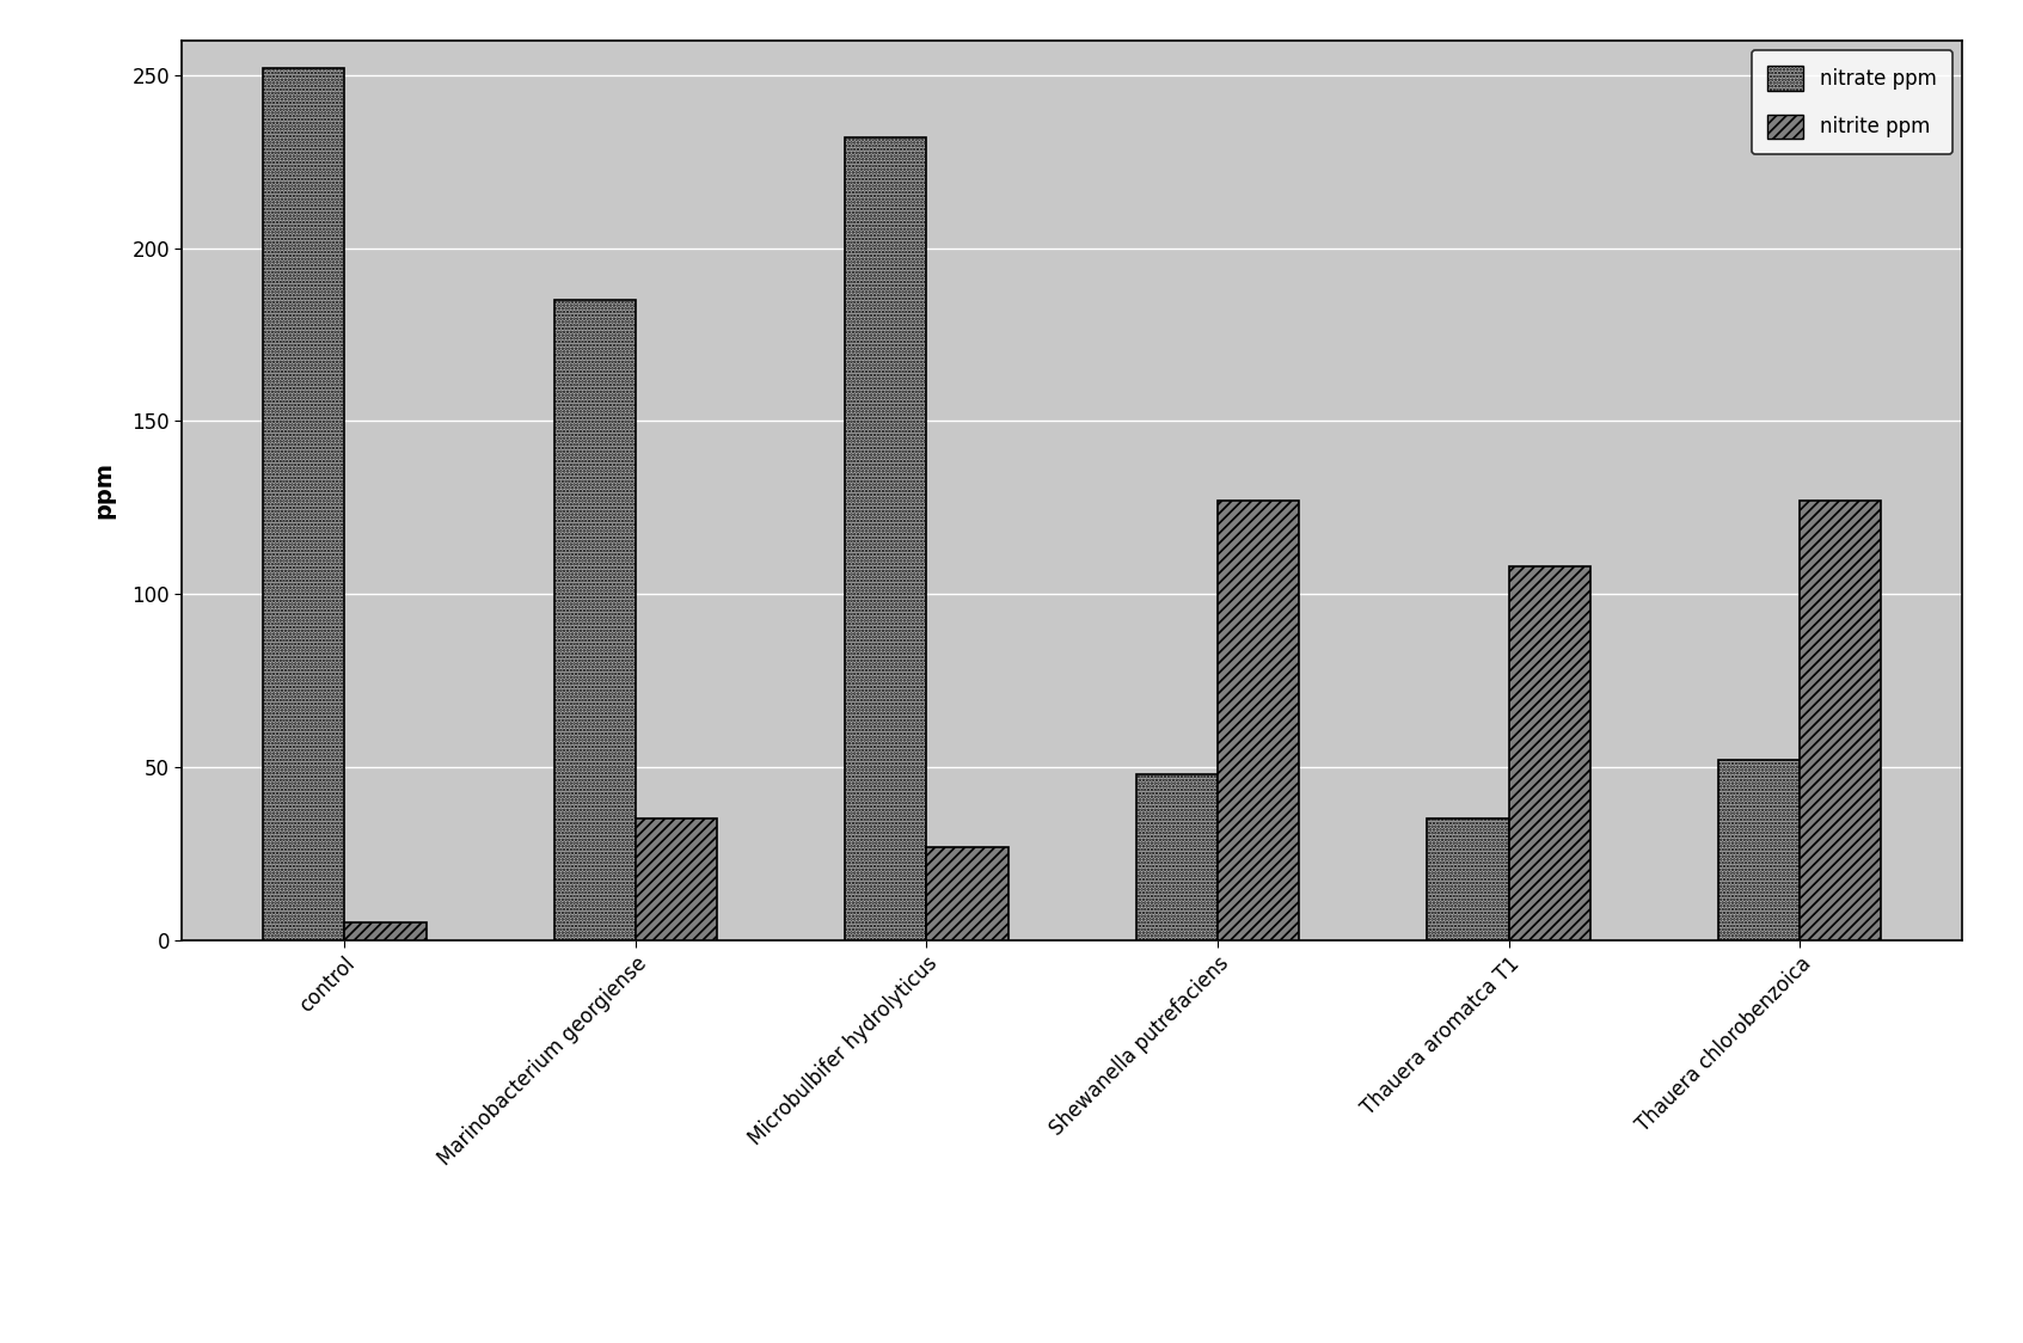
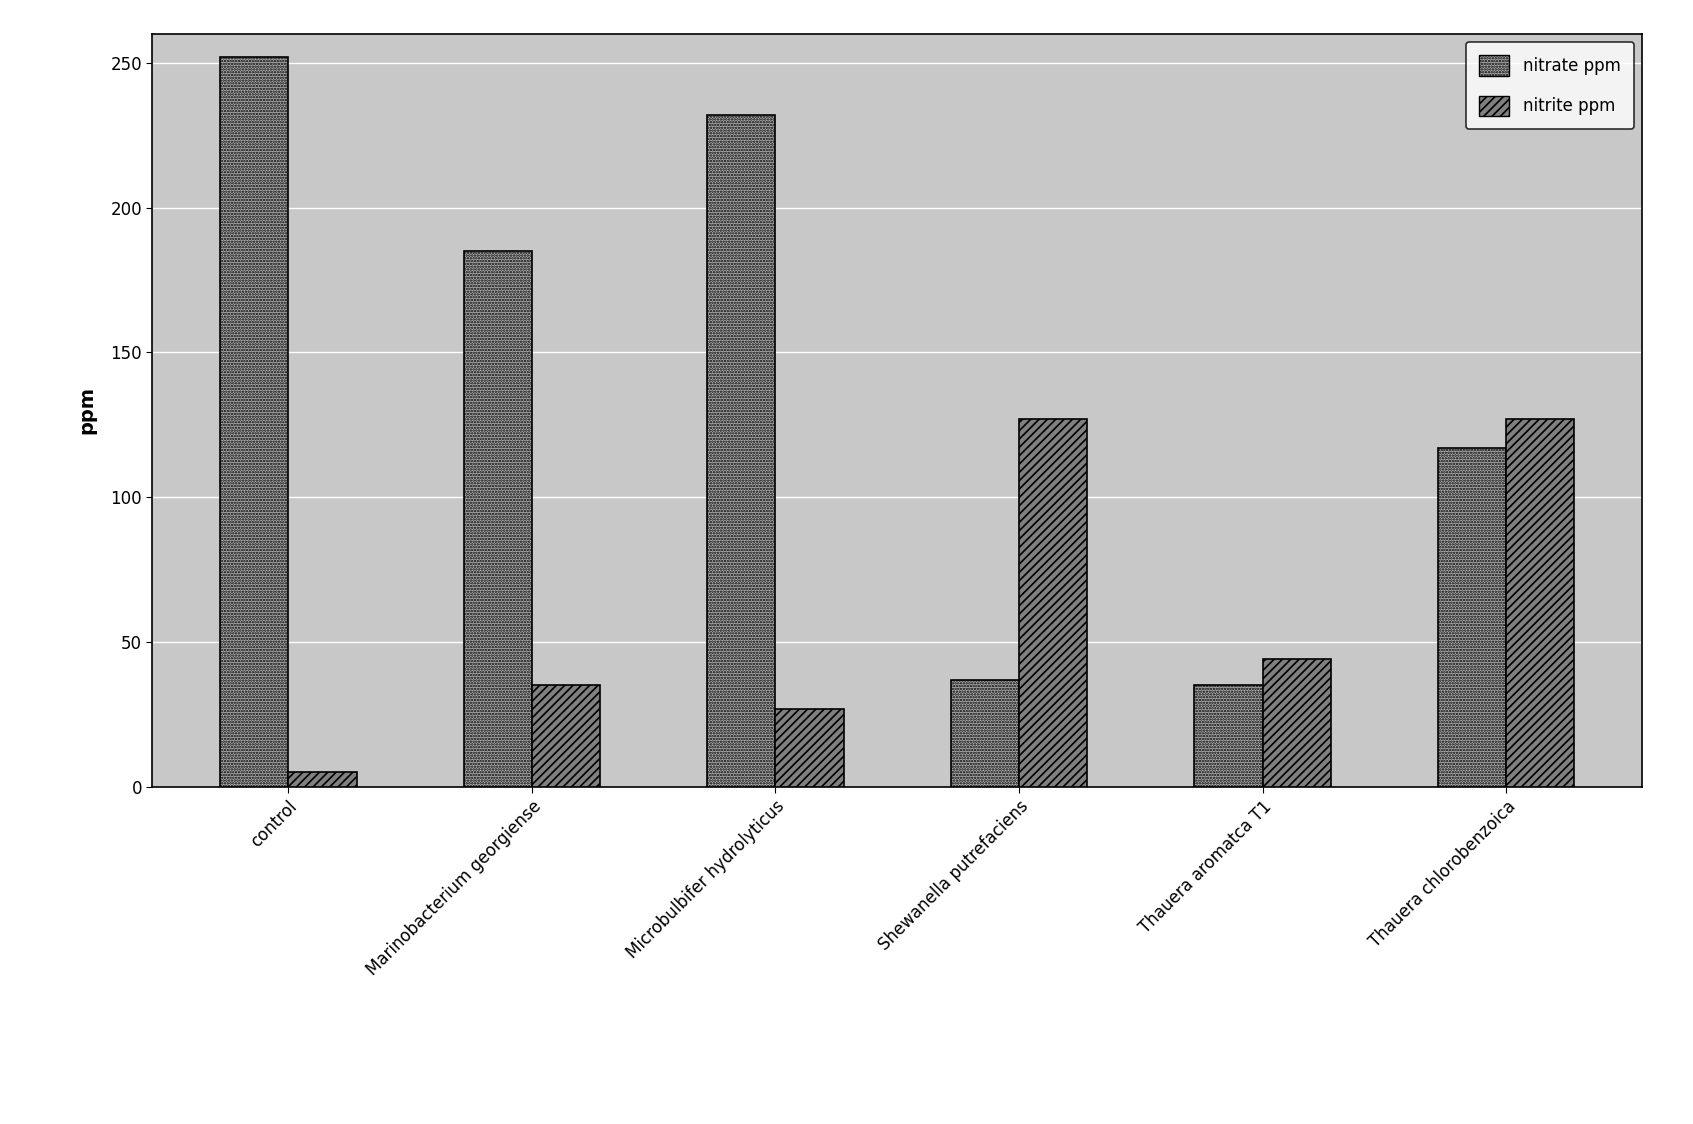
nitrate ppm/Shewanella putrefaciens: 48 -> 37
nitrite ppm/Thauera aromatca T1: 108 -> 44
nitrate ppm/Thauera chlorobenzoica: 52 -> 117
